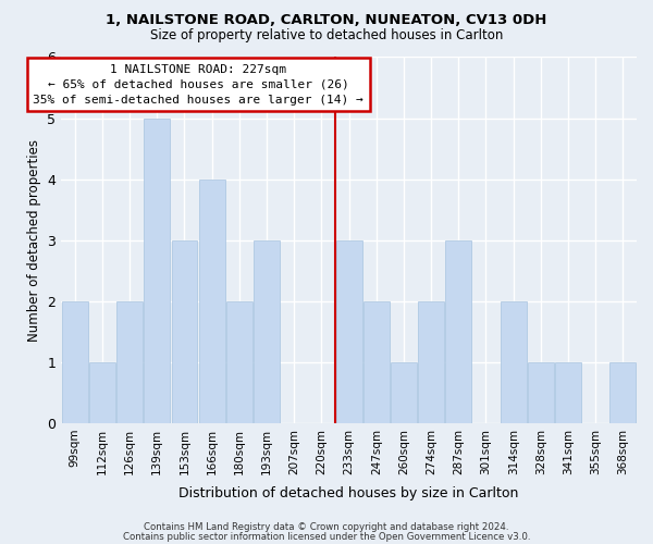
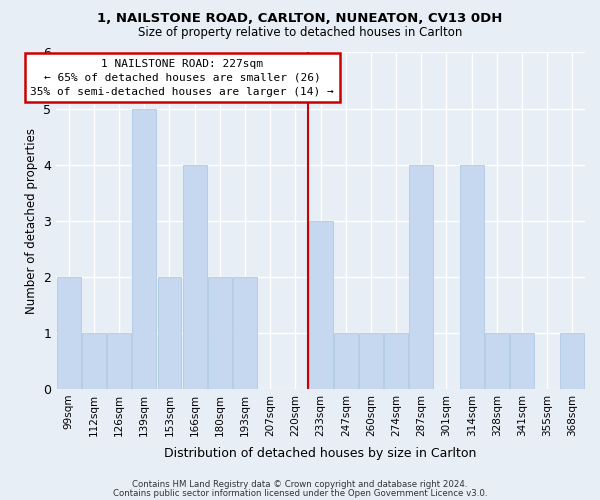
126sqm: 2 -> 1
153sqm: 3 -> 2
193sqm: 3 -> 2
247sqm: 2 -> 1
274sqm: 2 -> 1
287sqm: 3 -> 4
314sqm: 2 -> 4
